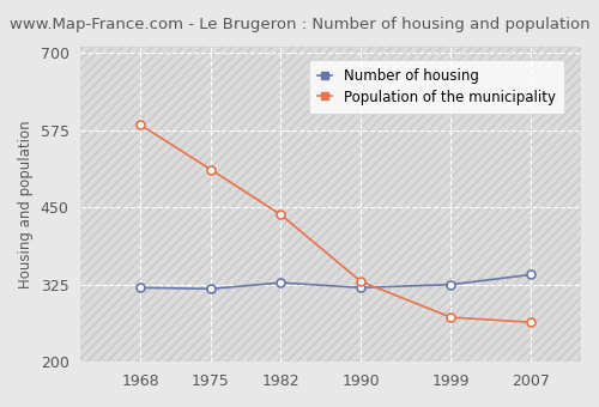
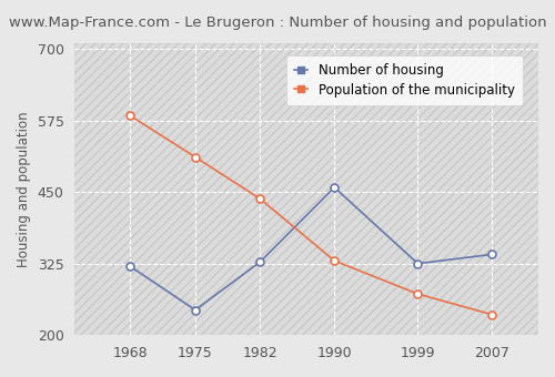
Number of housing/1975: 318 -> 244
Number of housing/1990: 320 -> 458
Population of the municipality/2007: 264 -> 236
